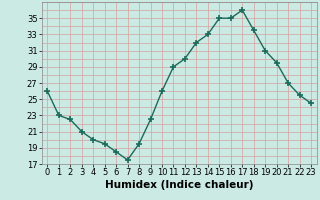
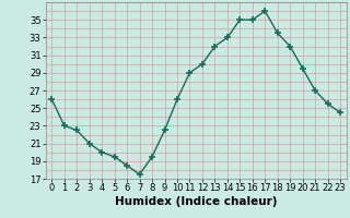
19: 31.0 -> 32.0
